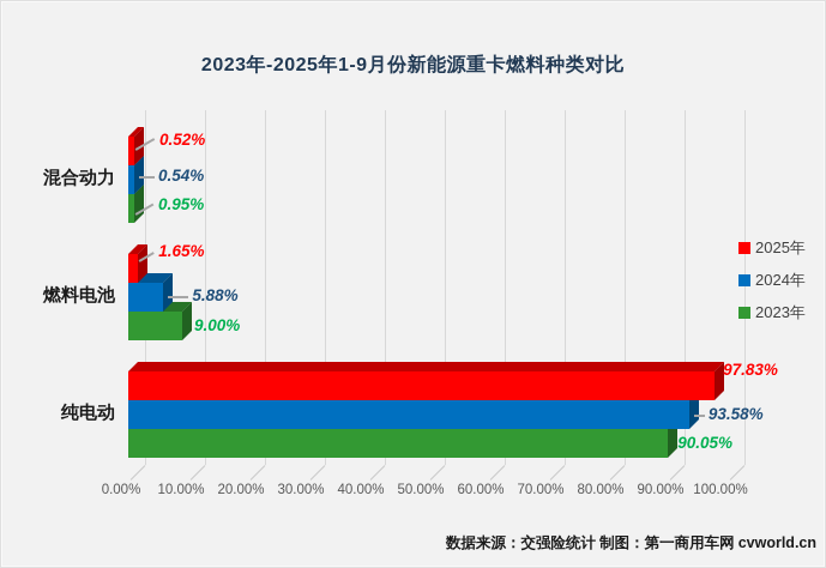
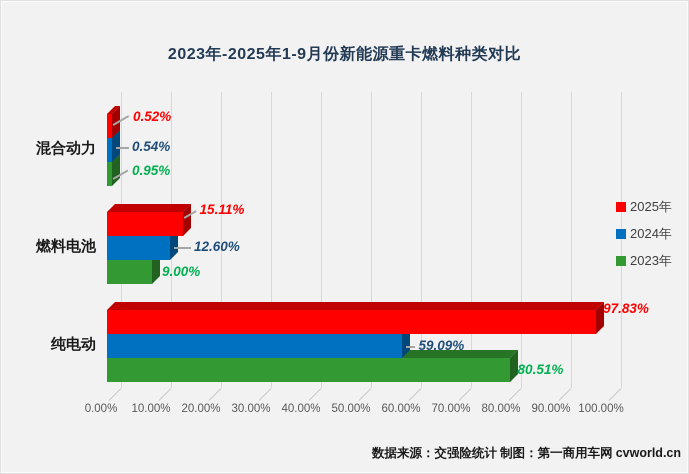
2025年/燃料电池: 1.65% -> 15.11%
2024年/燃料电池: 5.88% -> 12.60%
2024年/纯电动: 93.58% -> 59.09%
2023年/纯电动: 90.05% -> 80.51%
